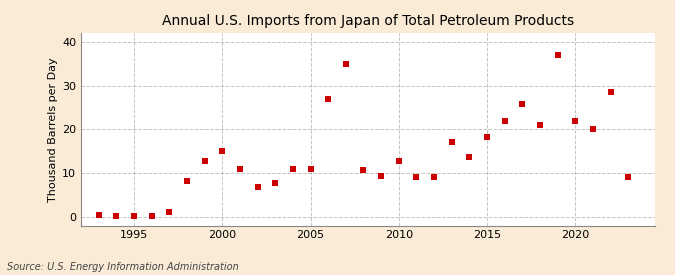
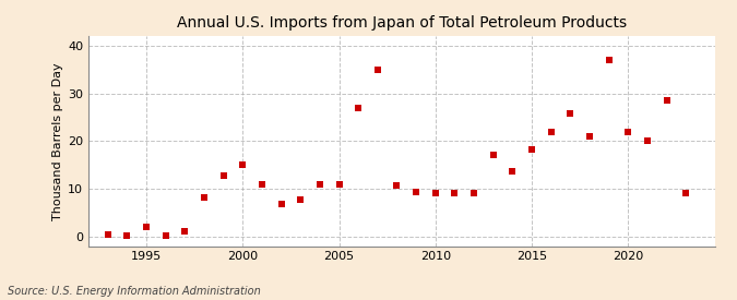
1995: 0.1 -> 2.0
2010: 12.8 -> 9.0
